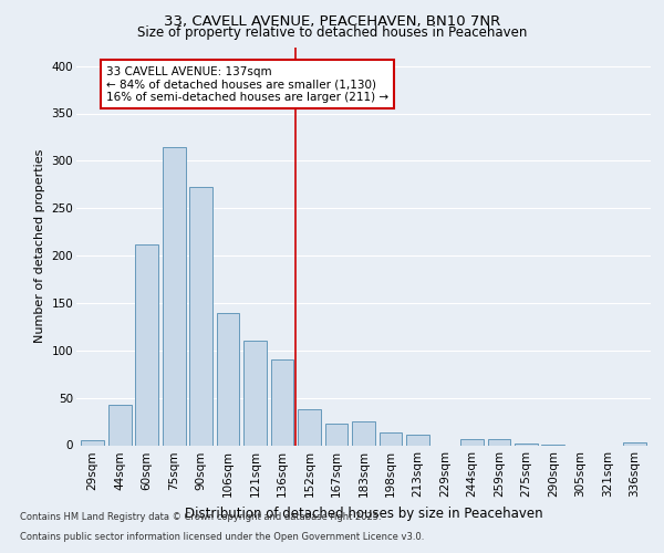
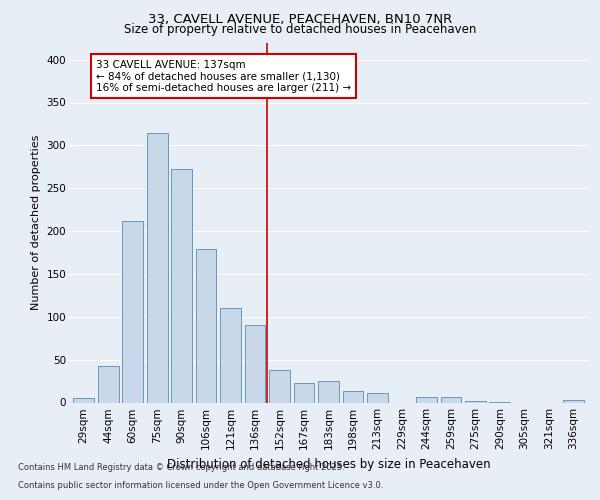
106sqm: 140 -> 179
